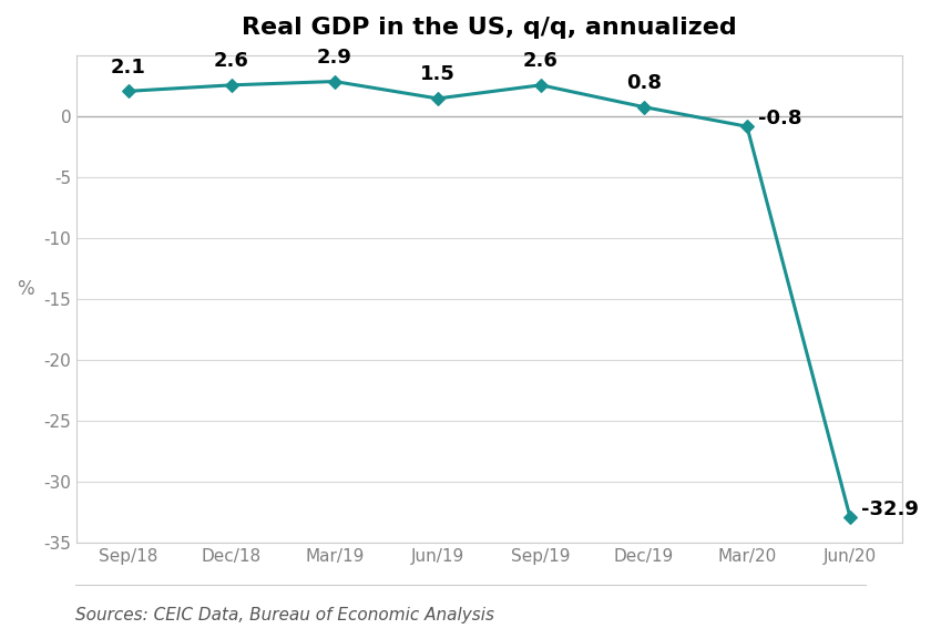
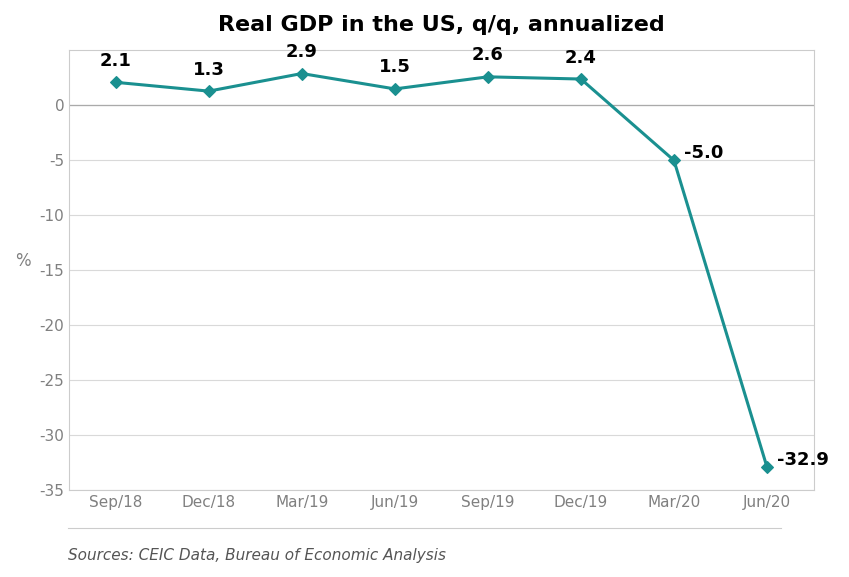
Dec/18: 2.6 -> 1.3
Dec/19: 0.8 -> 2.4
Mar/20: -0.8 -> -5.0
